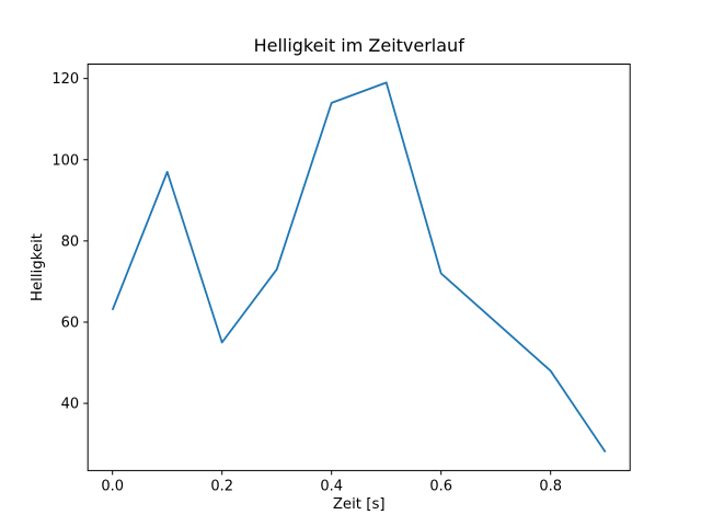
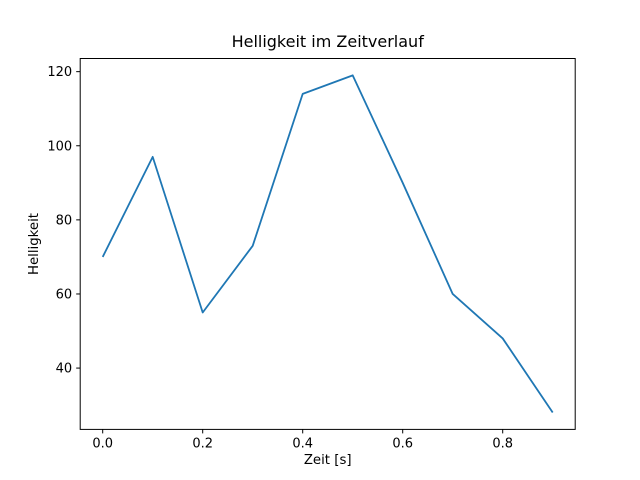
0.0: 63 -> 70
0.6: 72 -> 90
